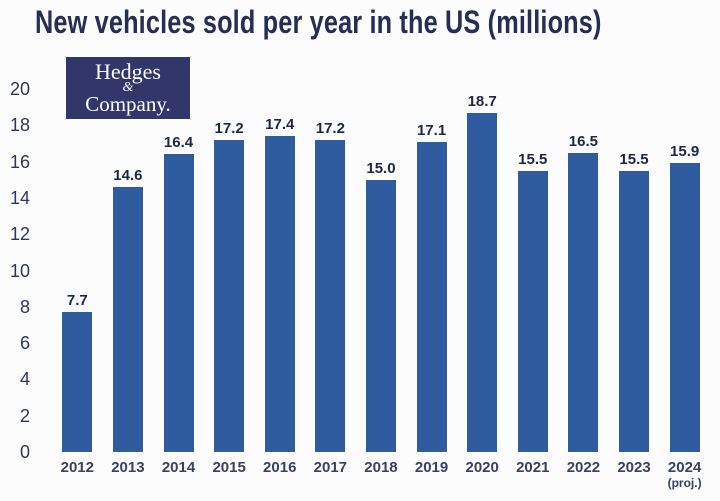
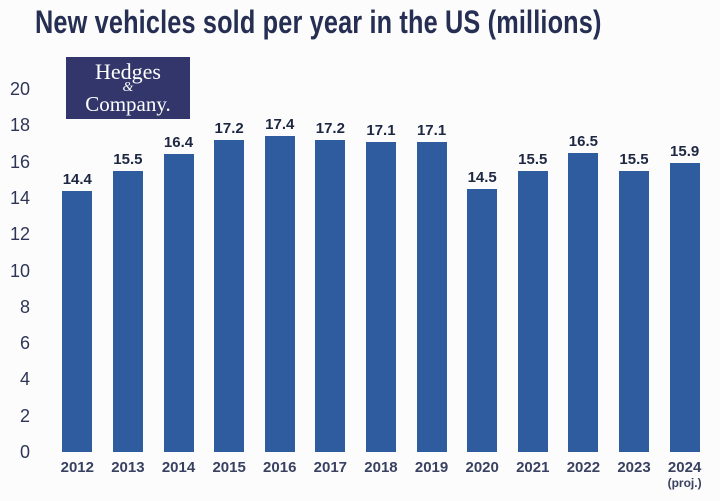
2012: 7.7 -> 14.4
2013: 14.6 -> 15.5
2018: 15.0 -> 17.1
2020: 18.7 -> 14.5
